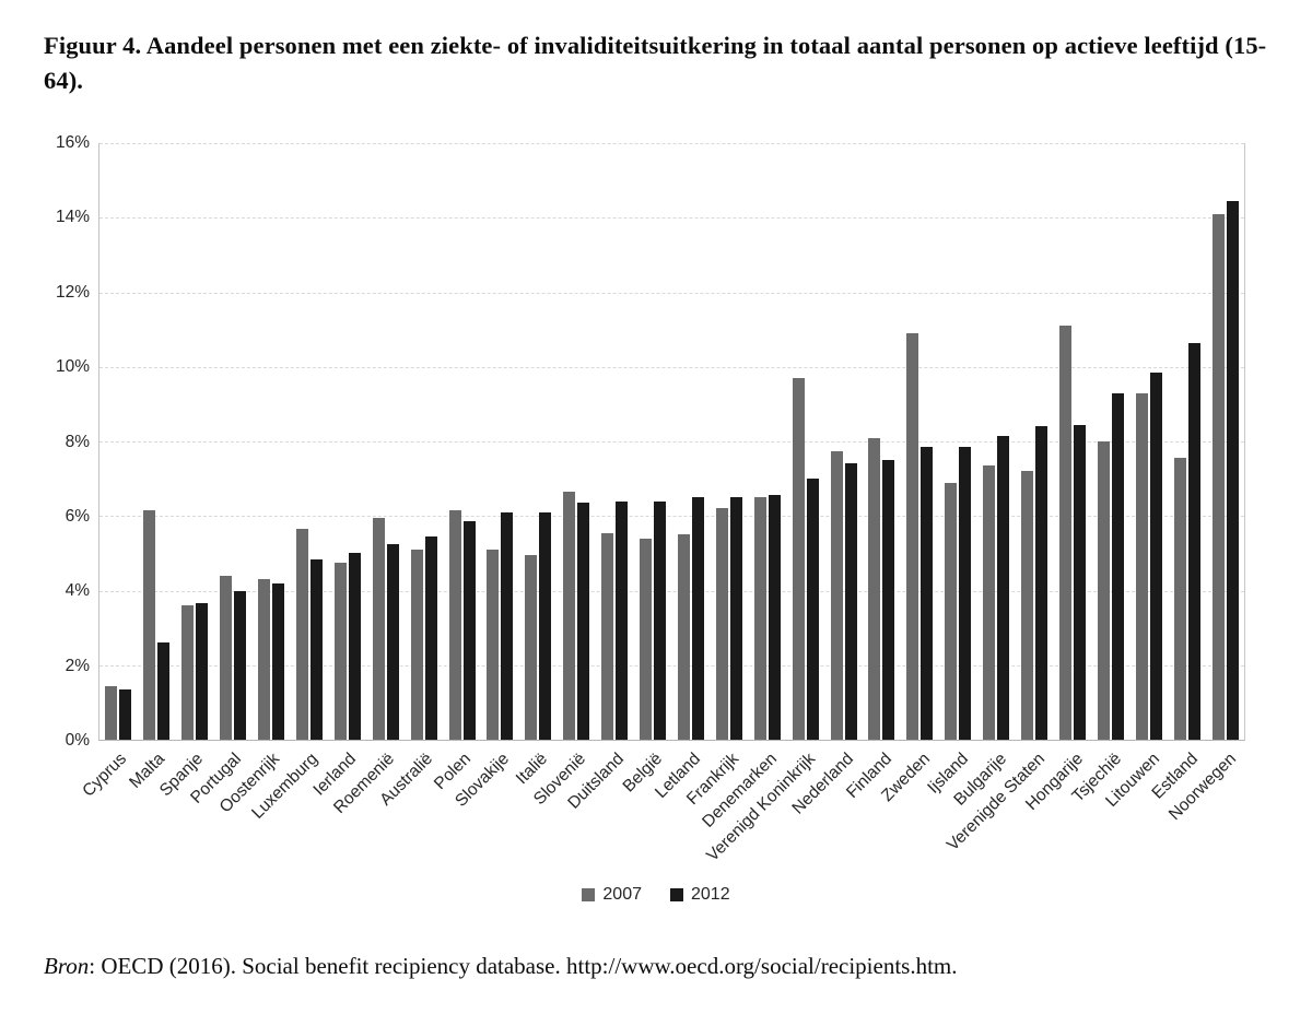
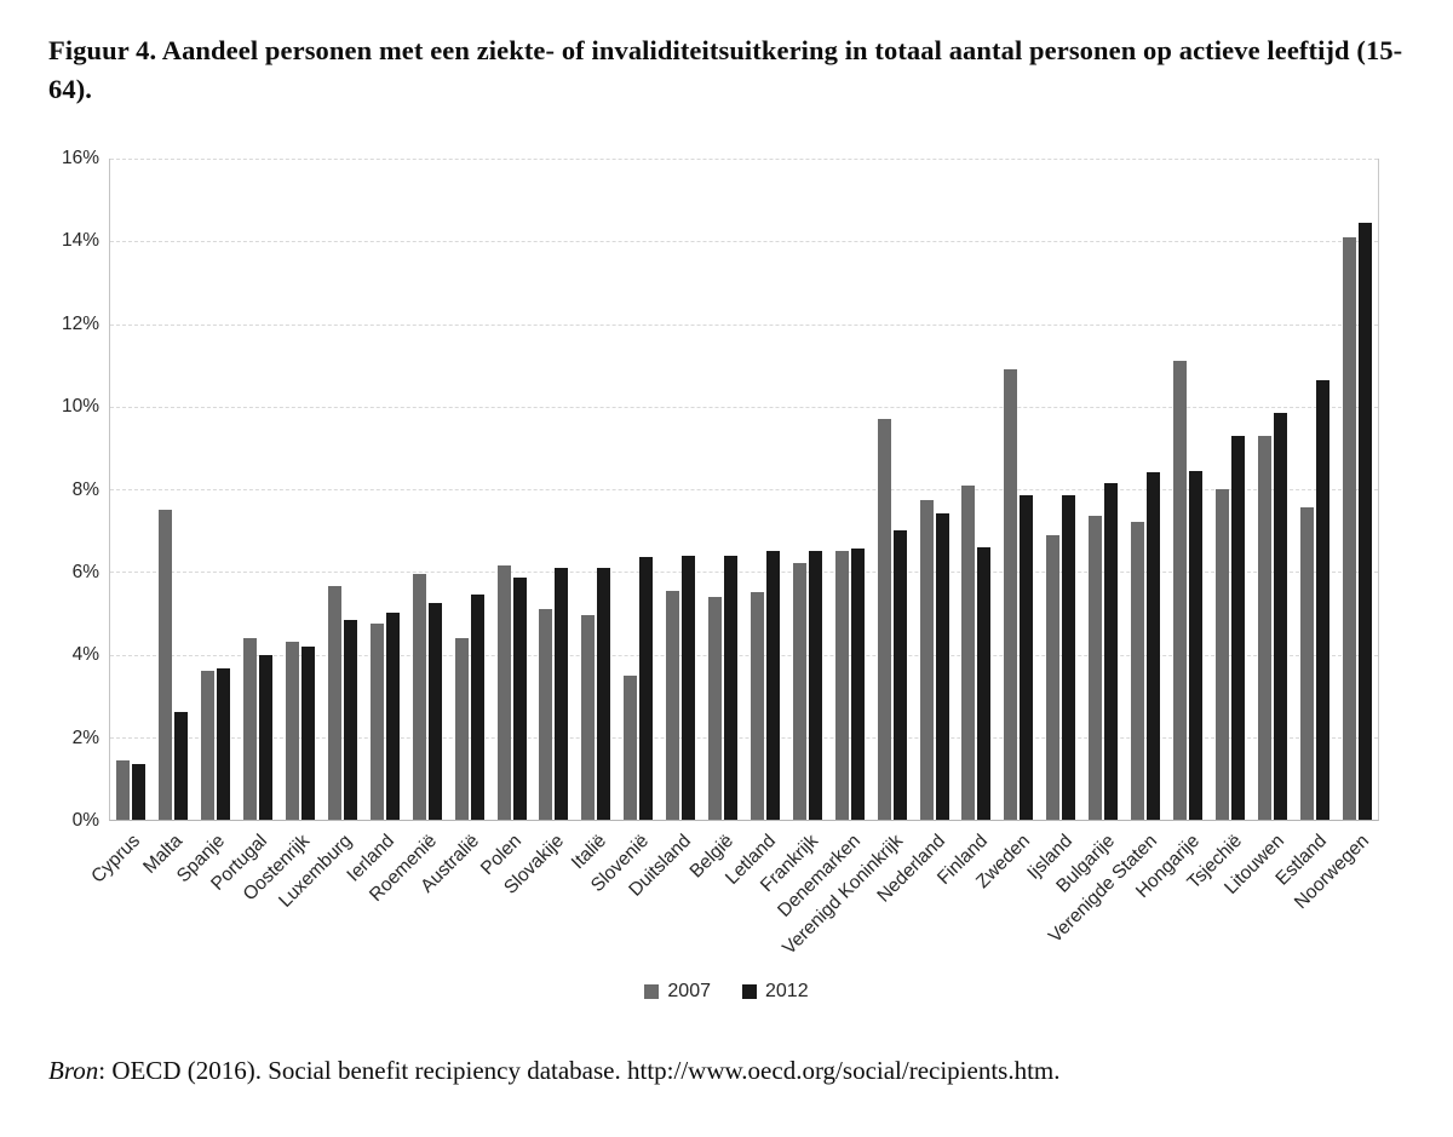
2007/Malta: 6.2% -> 7.5%
2007/Australië: 5.1% -> 4.4%
2007/Slovenië: 6.7% -> 3.5%
2012/Finland: 7.5% -> 6.6%
